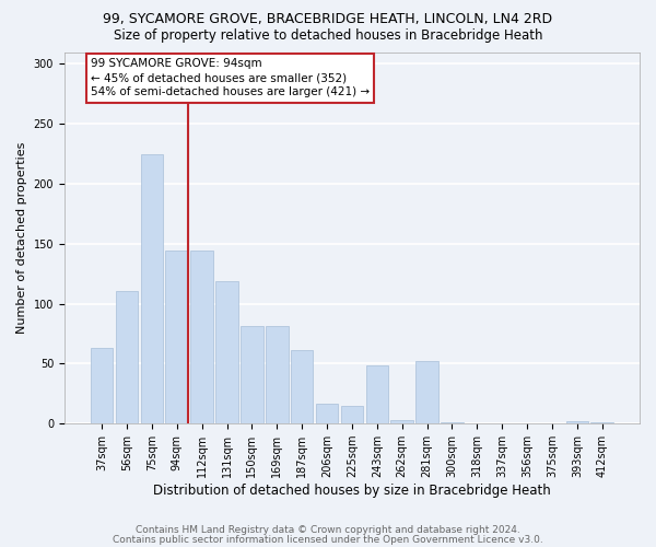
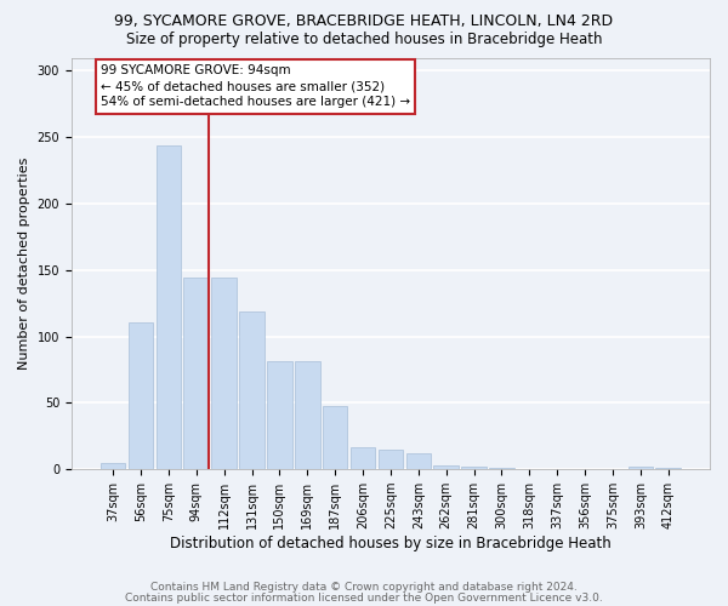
37sqm: 63 -> 5
75sqm: 225 -> 244
187sqm: 61 -> 48
243sqm: 49 -> 12
281sqm: 52 -> 2
